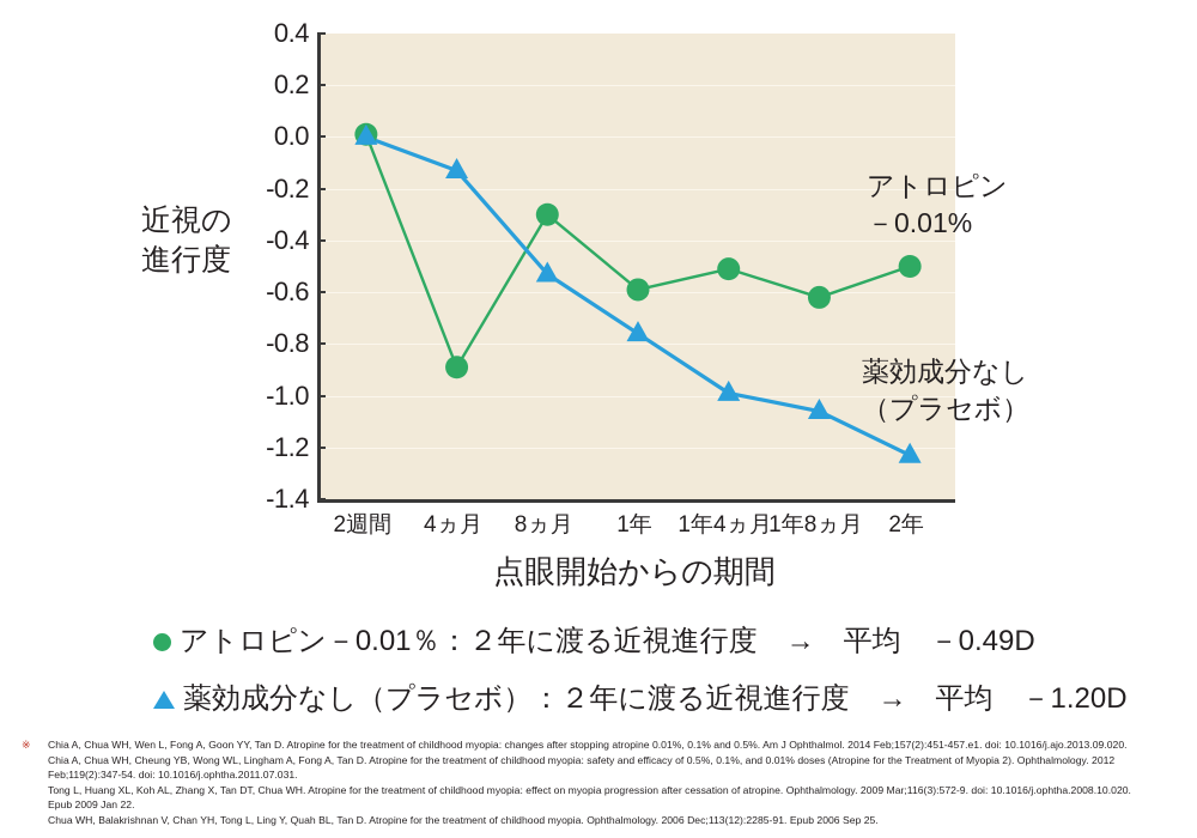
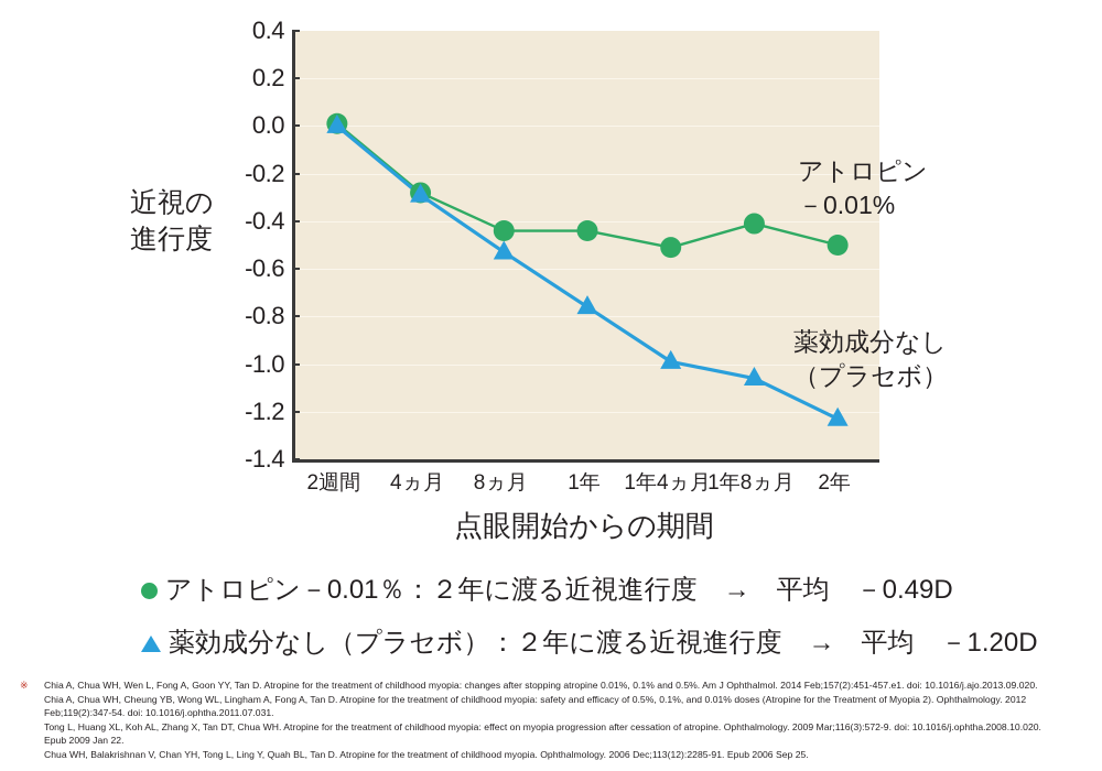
アトロピン－0.01%/4ヵ月: -0.89 -> -0.28
薬効成分なし（プラセボ）/4ヵ月: -0.13 -> -0.29
アトロピン－0.01%/8ヵ月: -0.30 -> -0.44
アトロピン－0.01%/1年: -0.59 -> -0.44
アトロピン－0.01%/1年8ヵ月: -0.62 -> -0.41
